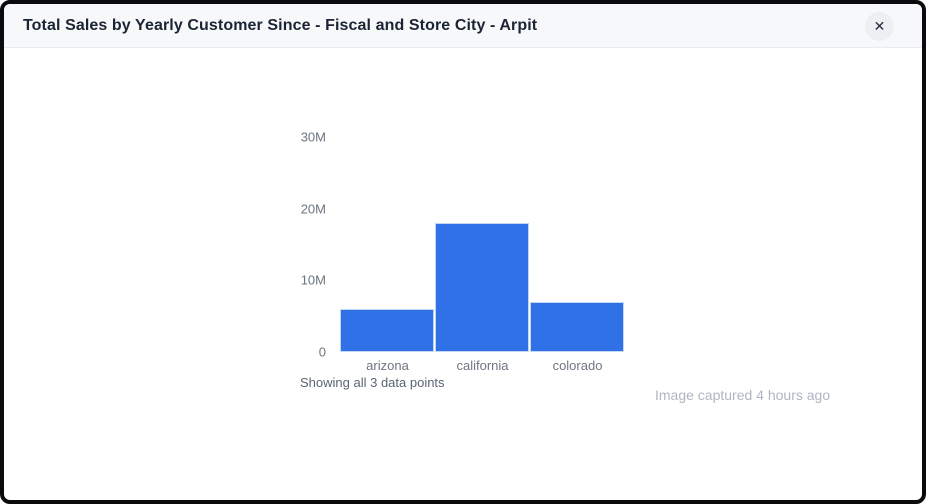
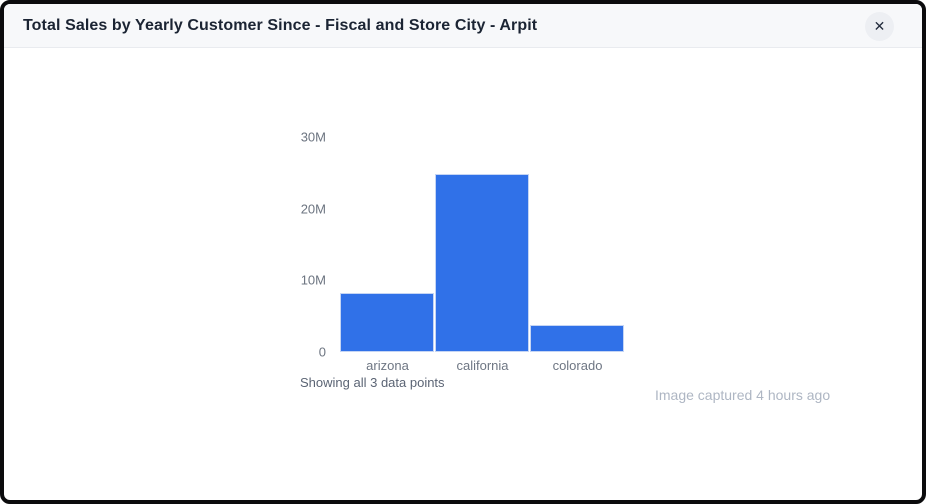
arizona: 6M -> 8M
california: 18M -> 25M
colorado: 7M -> 4M
